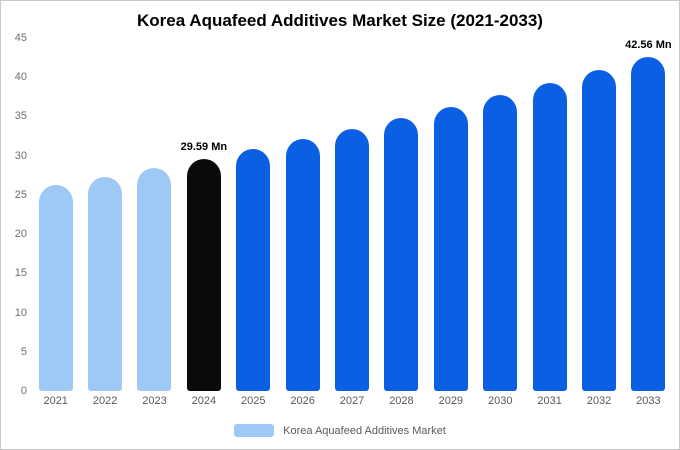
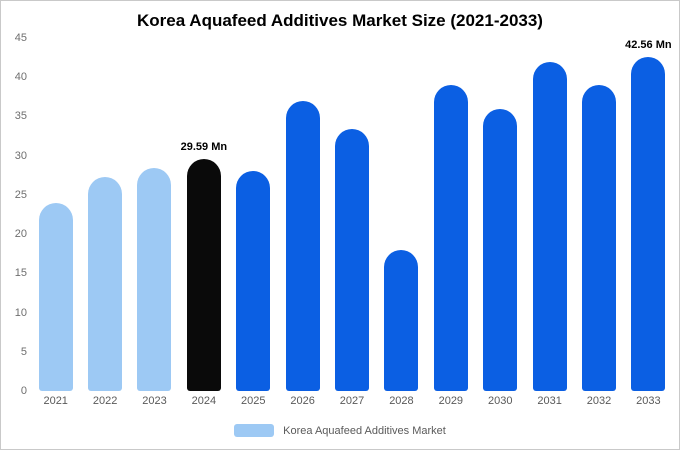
2021: 26 -> 24
2025: 31 -> 28
2026: 32 -> 37
2028: 35 -> 18
2029: 36 -> 39
2030: 38 -> 36
2031: 39 -> 42
2032: 41 -> 39
